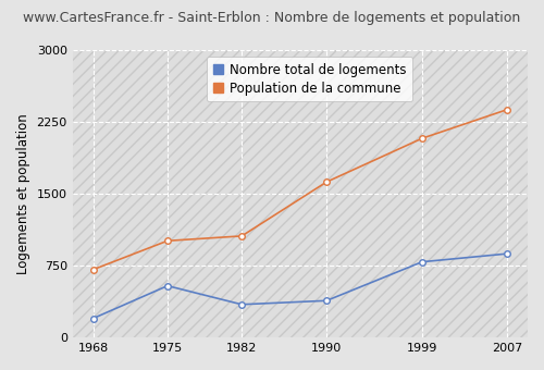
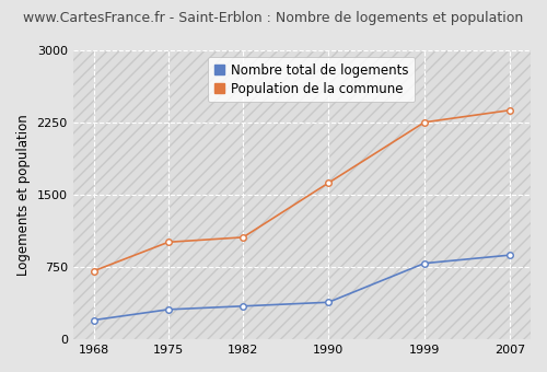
Nombre total de logements/1975: 540 -> 310
Population de la commune/1999: 2080 -> 2260
